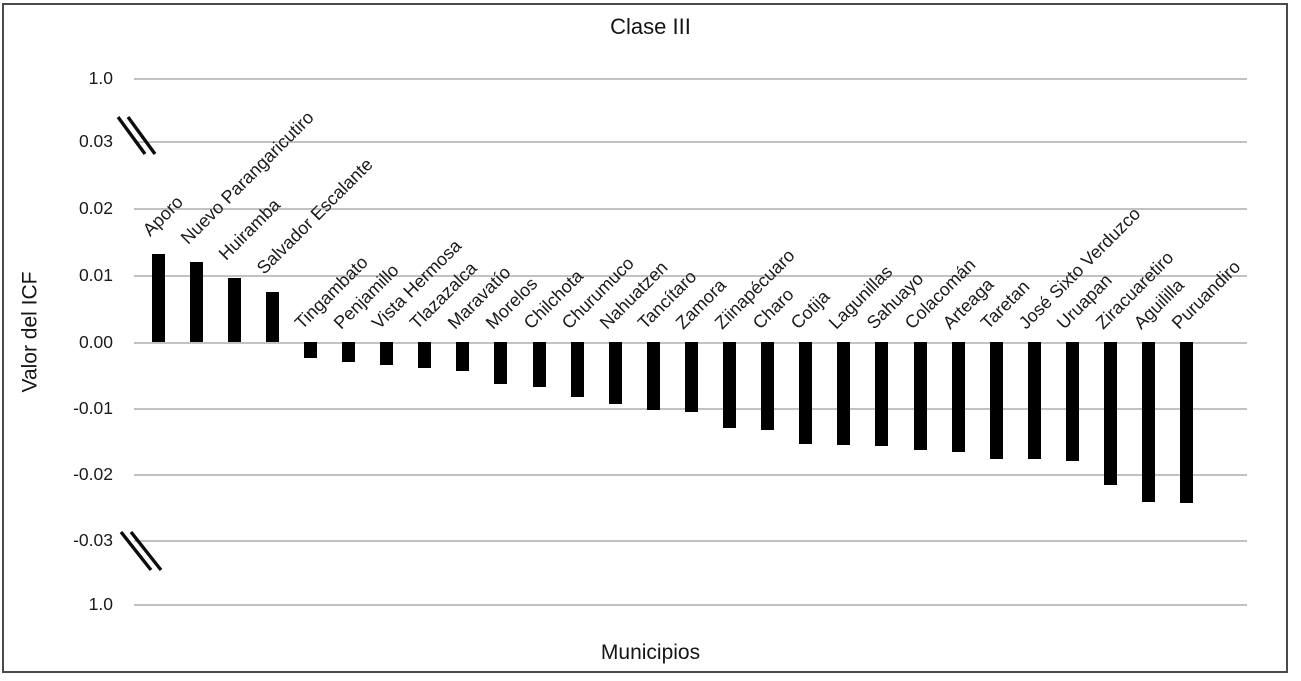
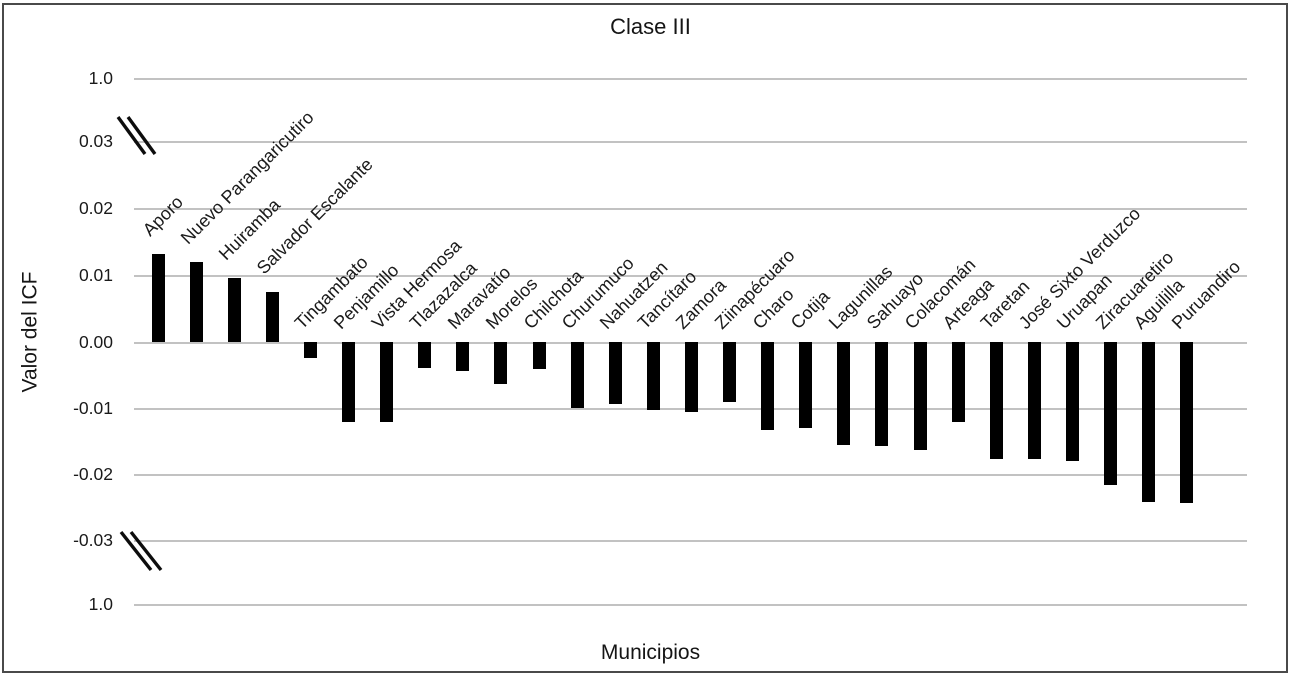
Penjamillo: -0.003 -> -0.012
Vista Hermosa: -0.003 -> -0.012
Chilchota: -0.007 -> -0.004
Churumuco: -0.008 -> -0.010
Ziinapécuaro: -0.013 -> -0.009
Cotija: -0.015 -> -0.013
Arteaga: -0.017 -> -0.012
